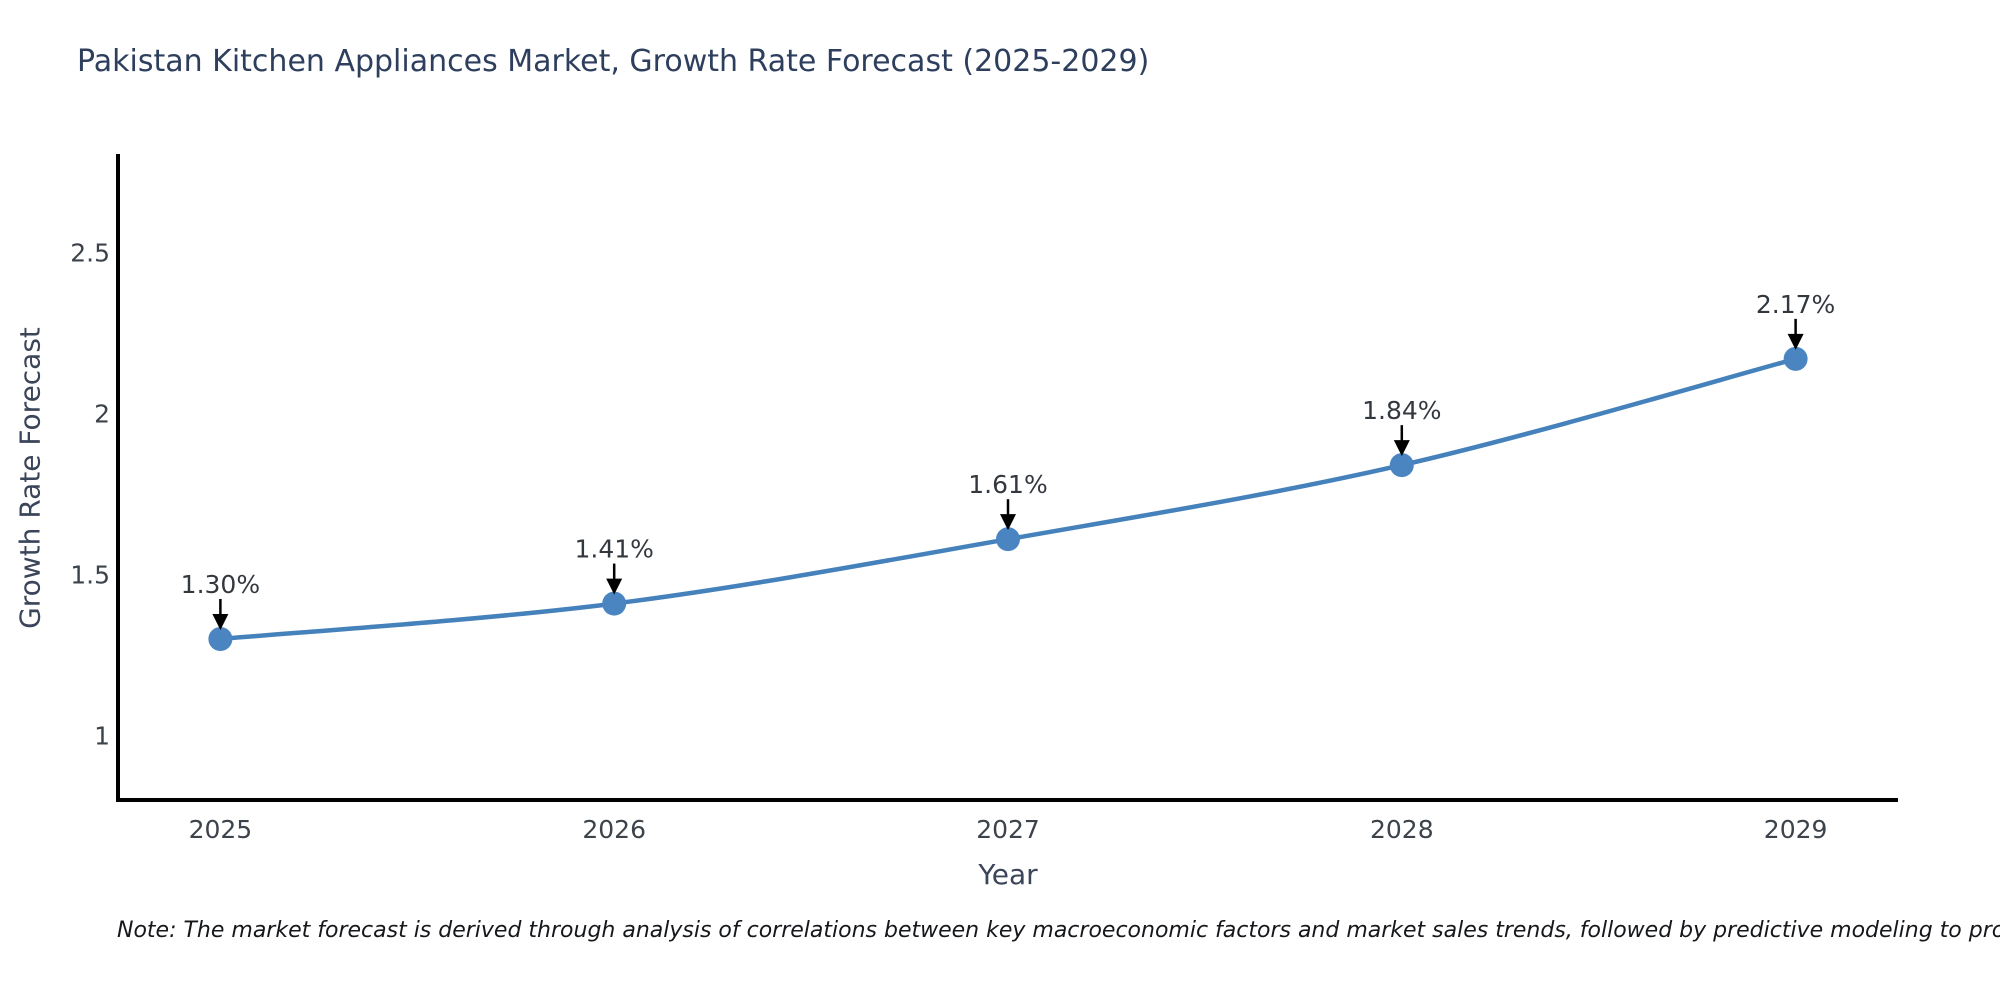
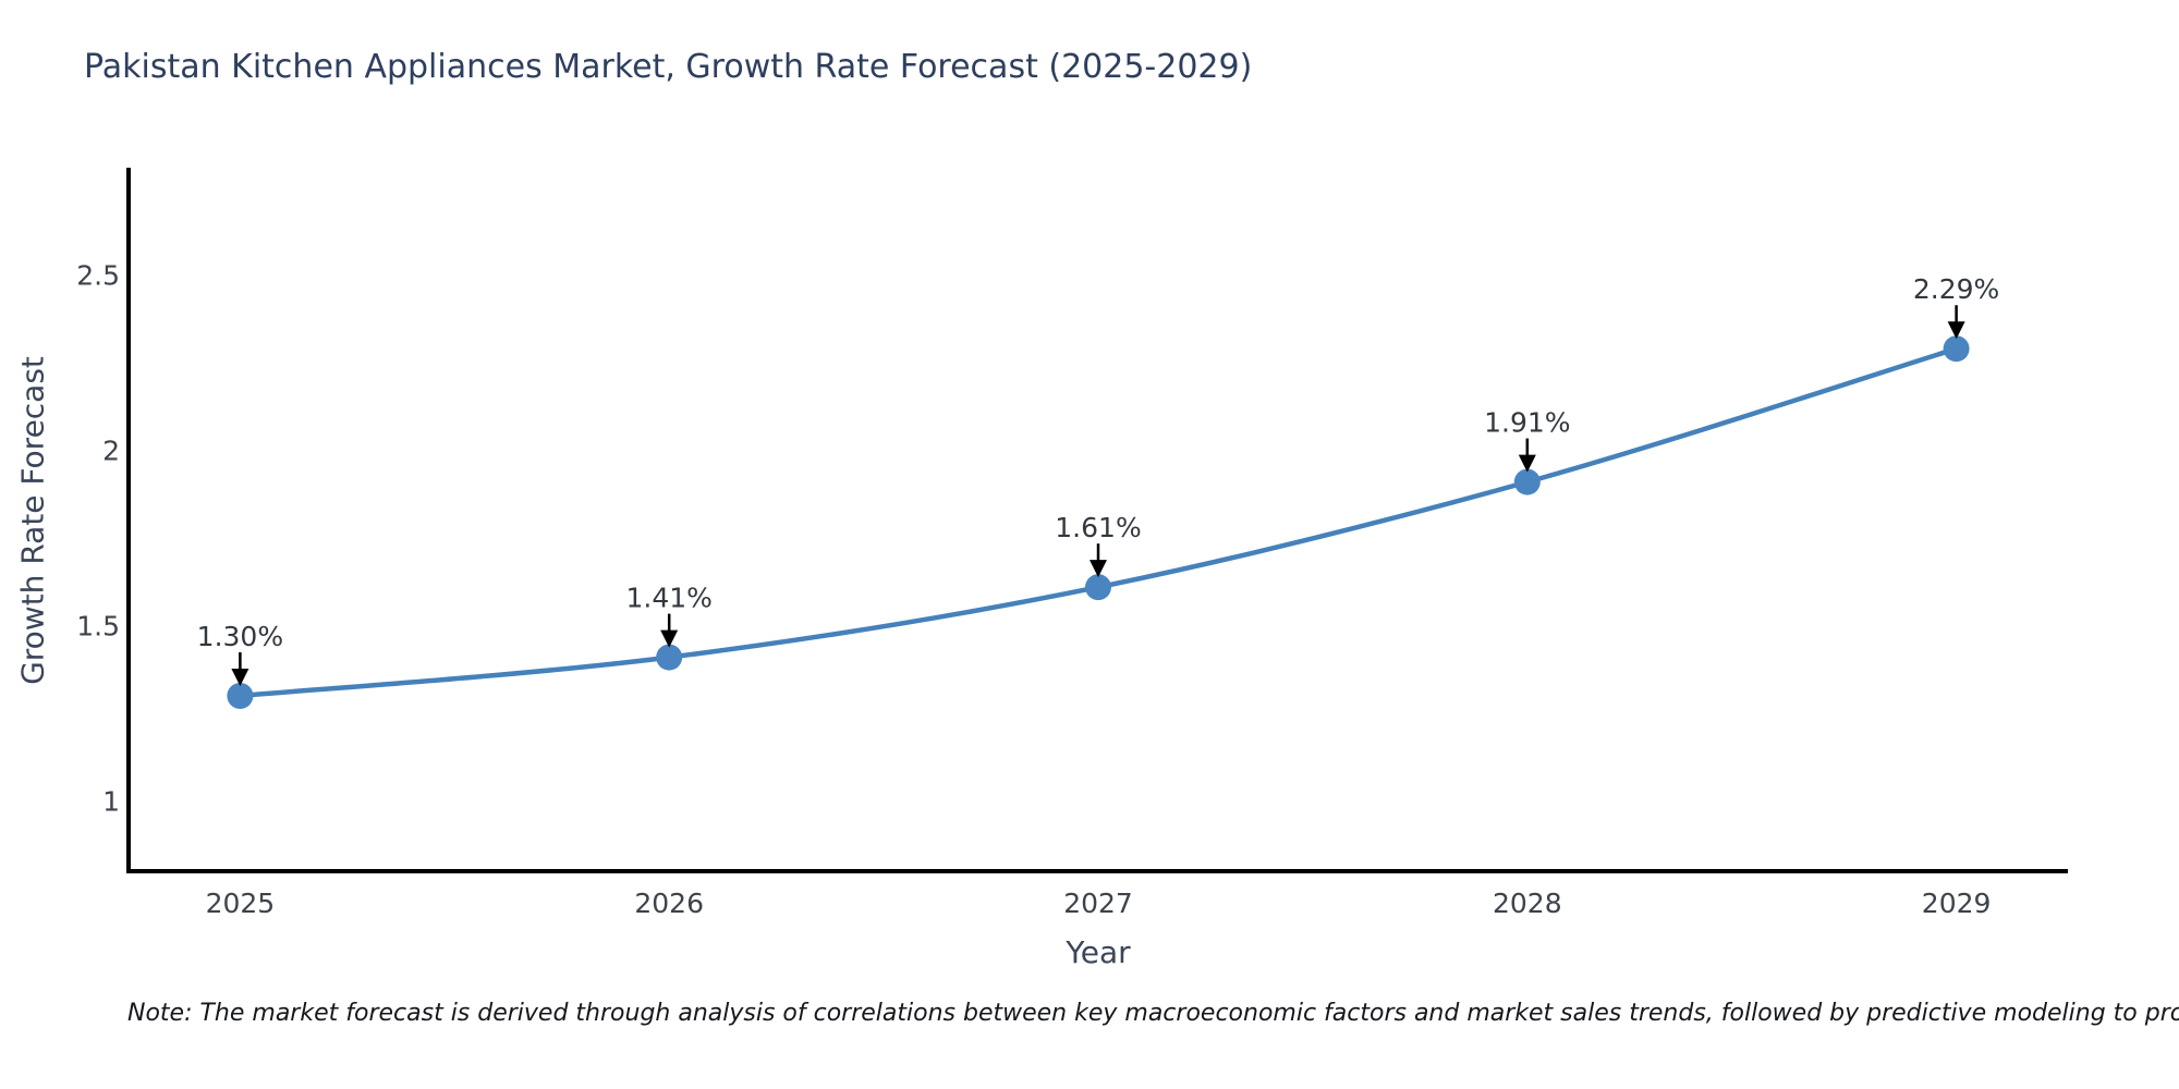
2028: 1.84% -> 1.91%
2029: 2.17% -> 2.29%
